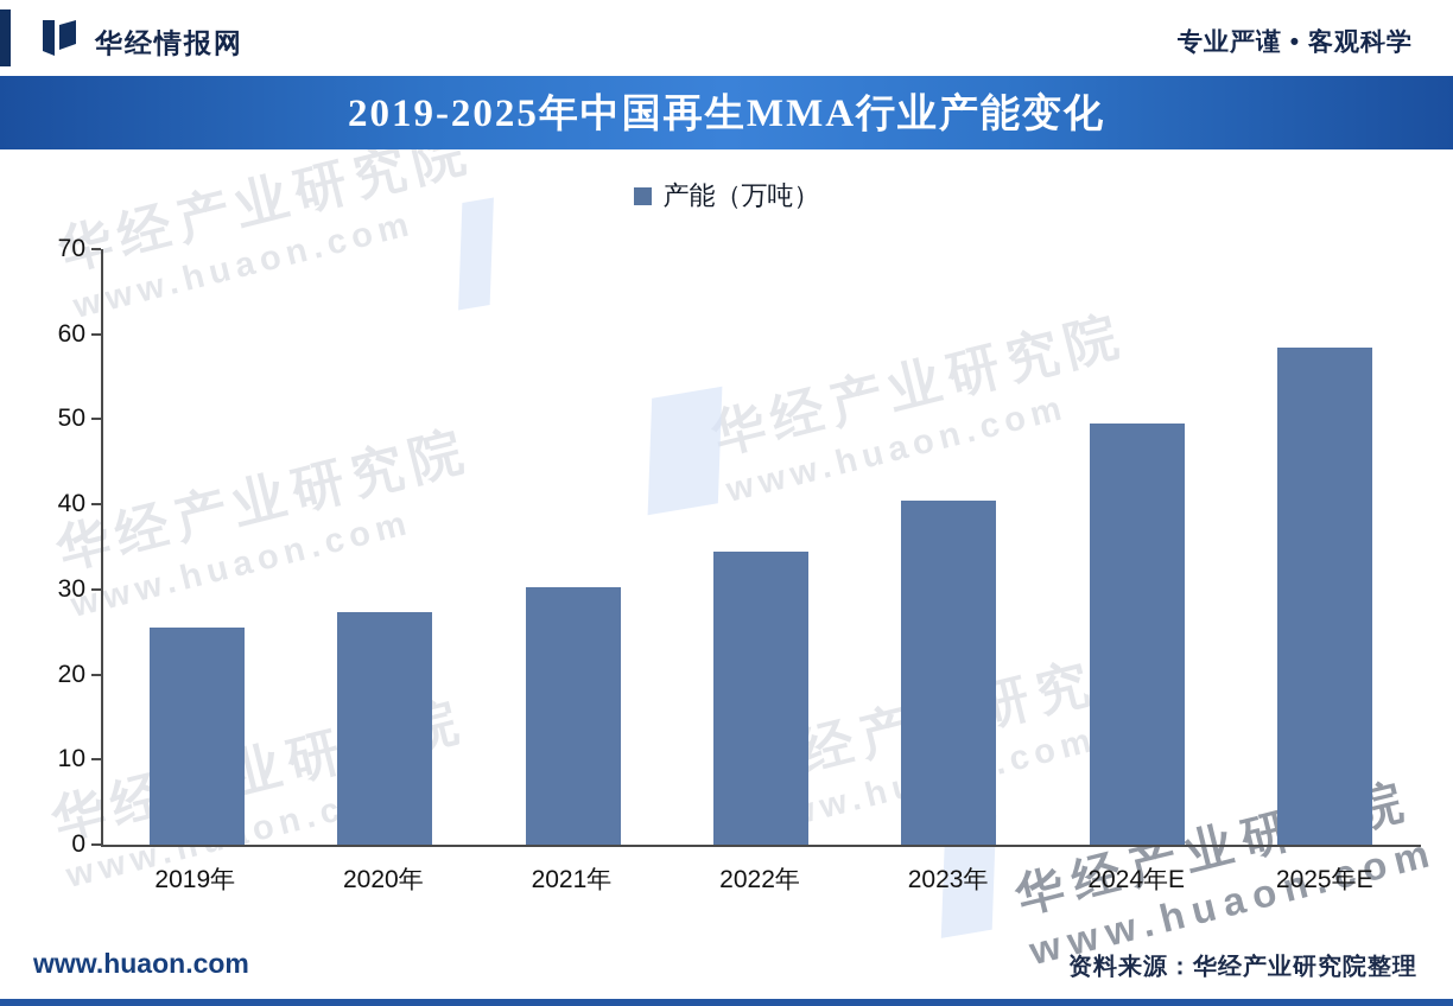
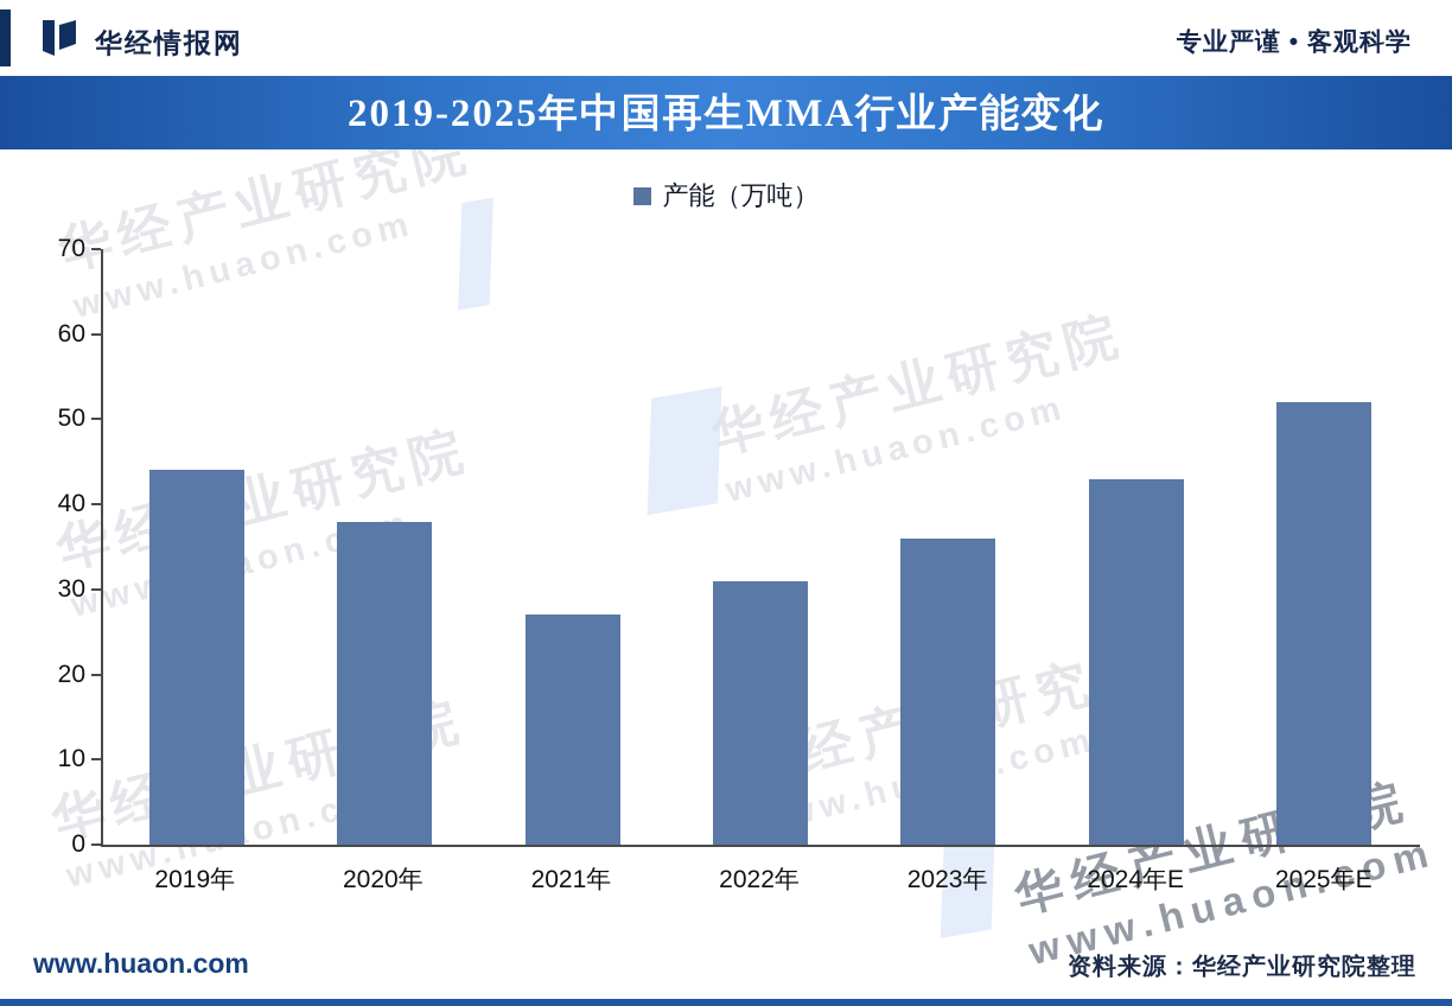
2019年: 26 -> 44
2020年: 27 -> 38
2021年: 30 -> 27
2022年: 34 -> 31
2023年: 40 -> 36
2024年E: 50 -> 43
2025年E: 58 -> 52
